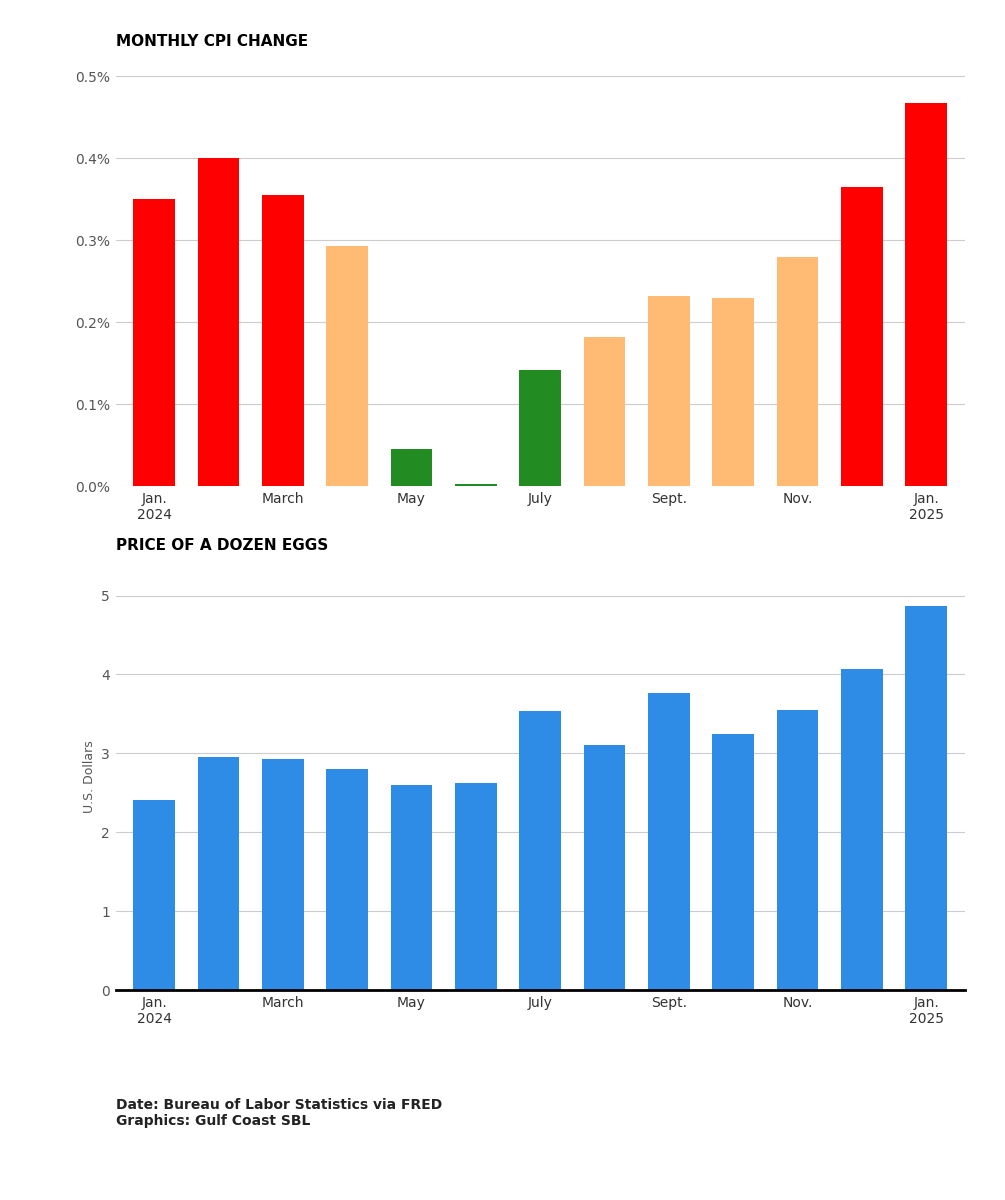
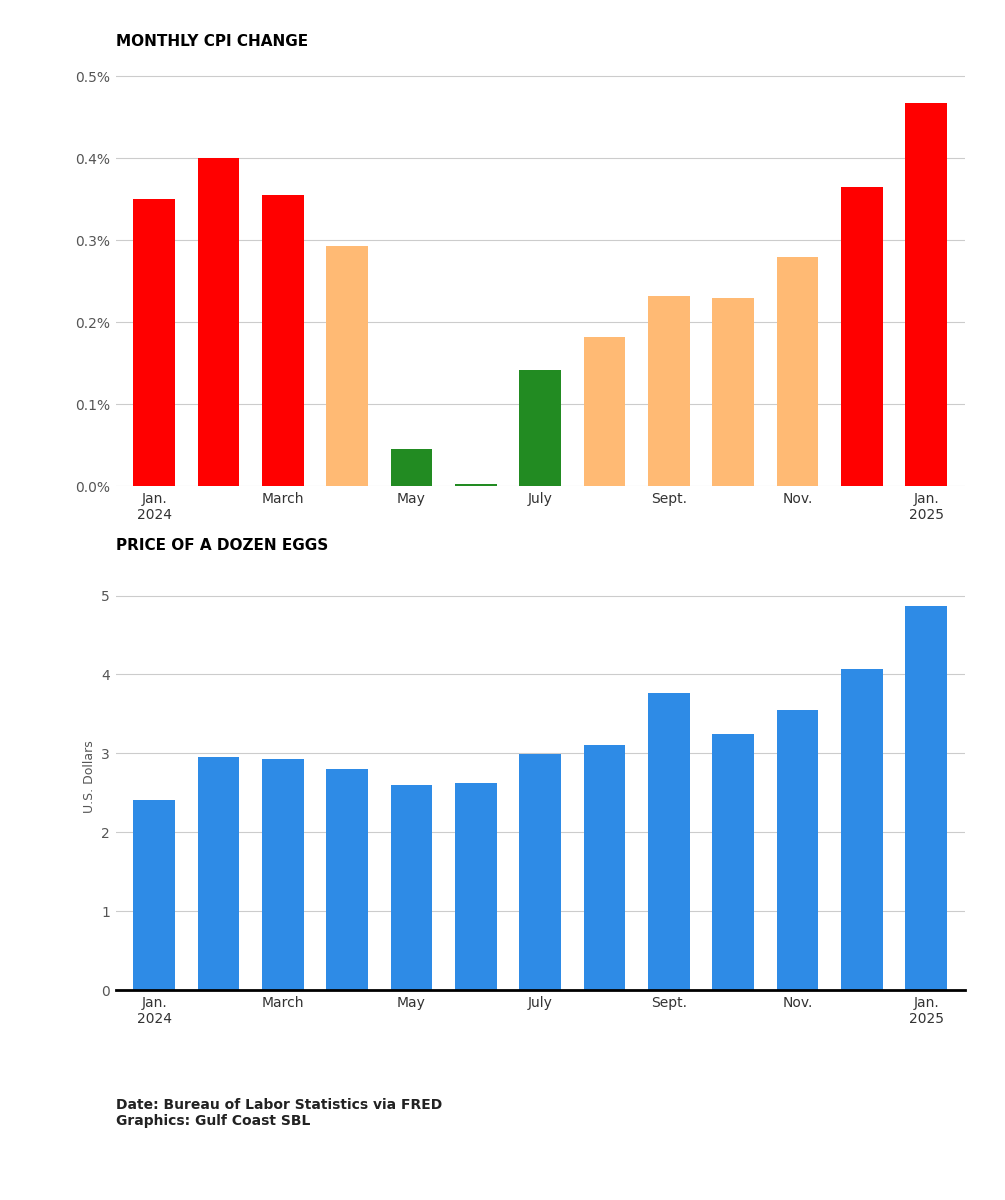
PRICE OF A DOZEN EGGS/July: 3.54 -> 2.99
